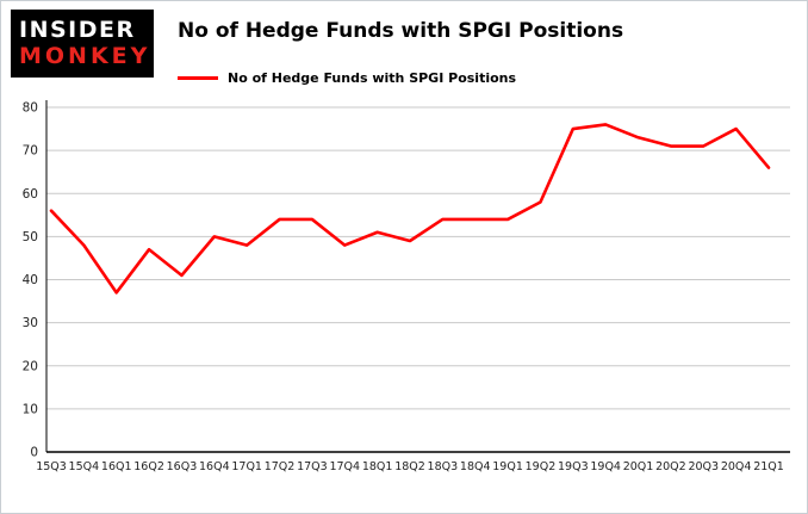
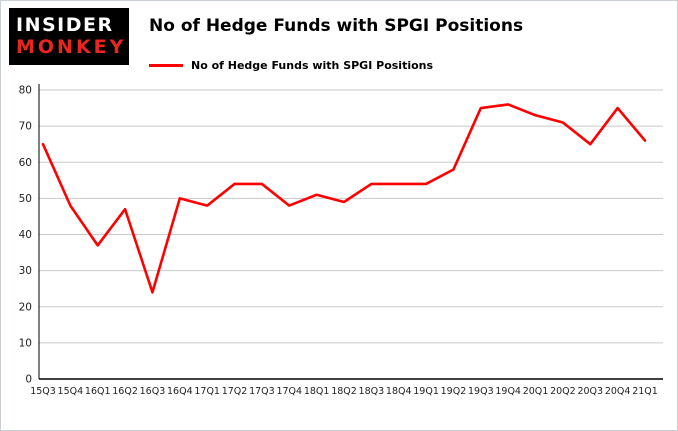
15Q3: 56 -> 65
16Q3: 41 -> 24
20Q3: 71 -> 65
